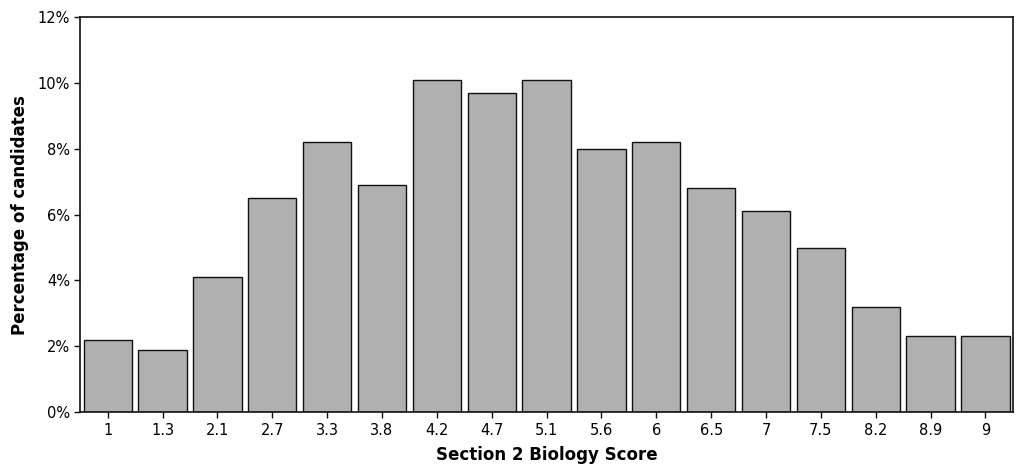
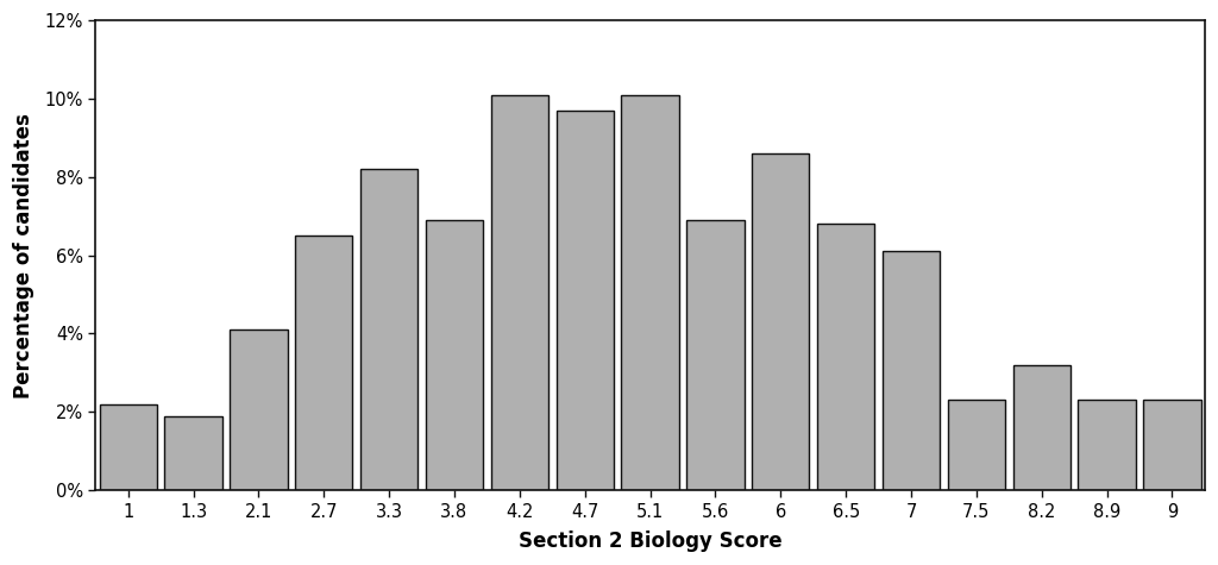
5.6: 8.0% -> 6.9%
6: 8.2% -> 8.6%
7.5: 5.0% -> 2.3%
